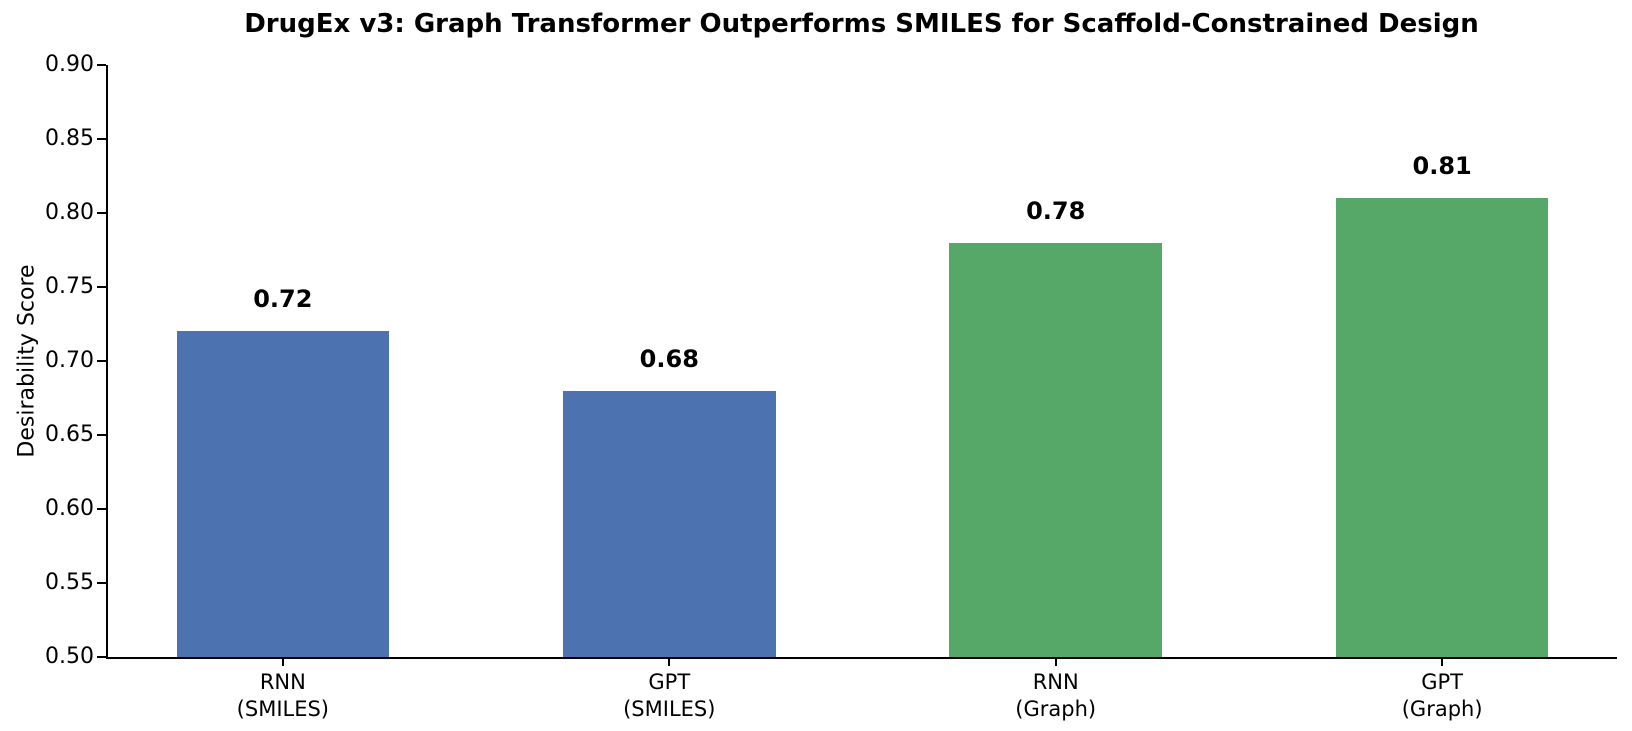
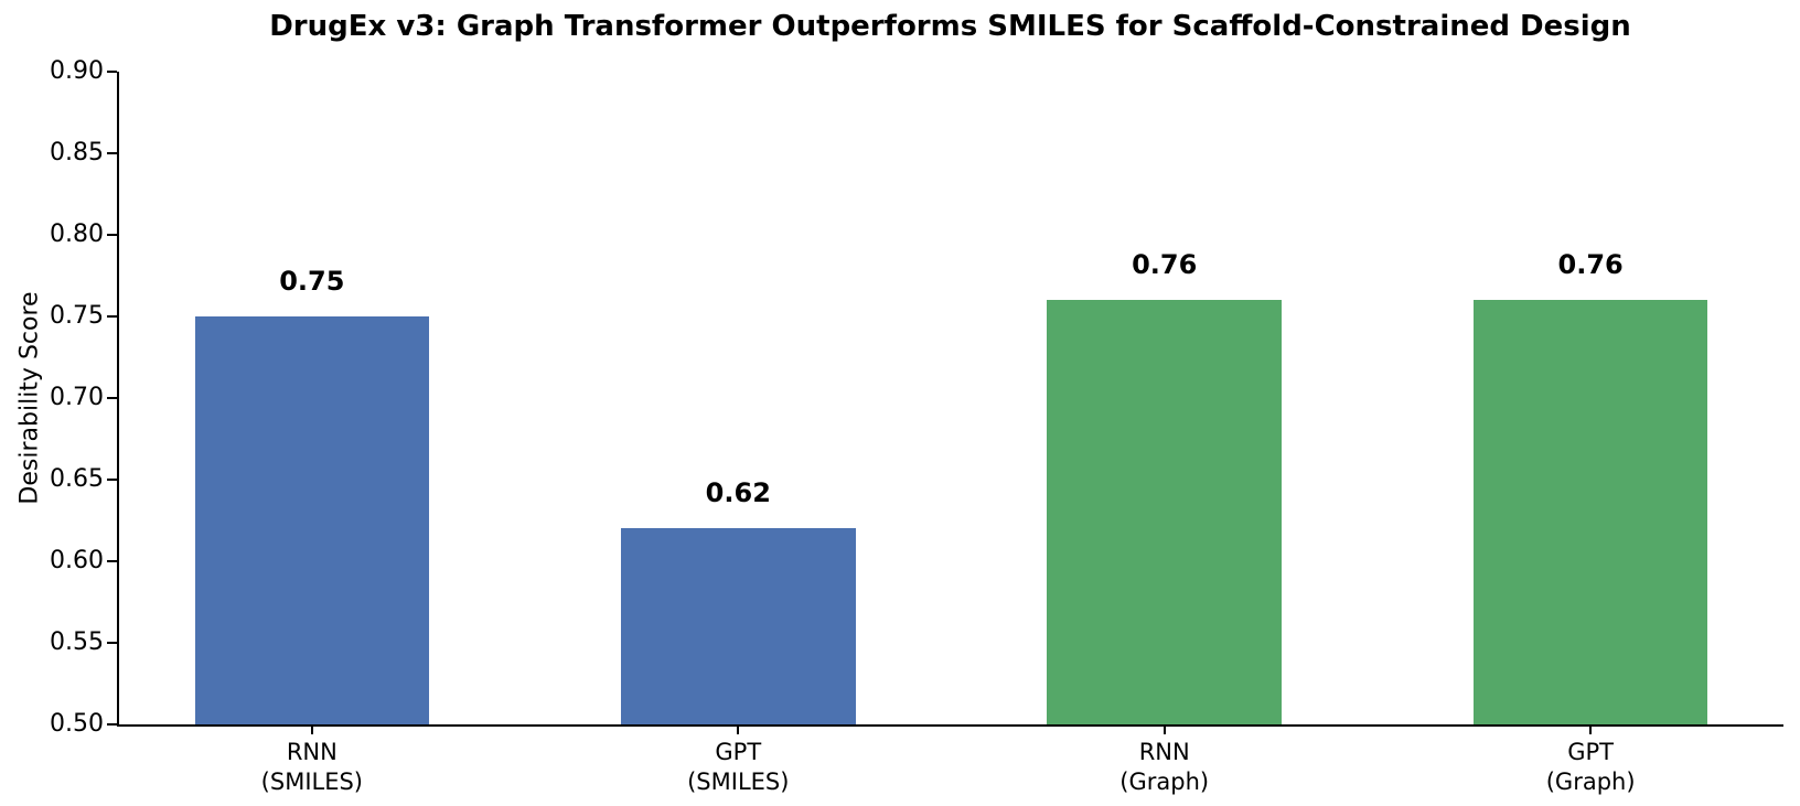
RNN (SMILES): 0.72 -> 0.75
GPT (SMILES): 0.68 -> 0.62
RNN (Graph): 0.78 -> 0.76
GPT (Graph): 0.81 -> 0.76
